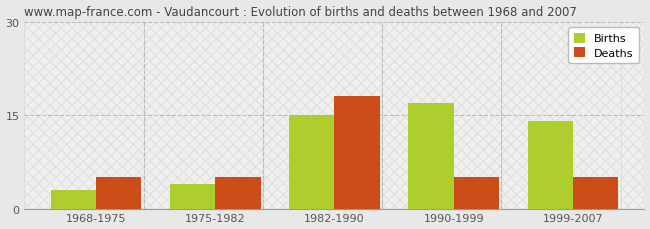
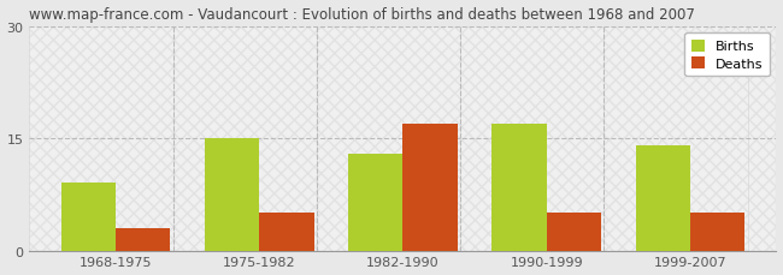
Births/1968-1975: 3 -> 9
Deaths/1968-1975: 5 -> 3
Births/1975-1982: 4 -> 15
Births/1982-1990: 15 -> 13
Deaths/1982-1990: 18 -> 17
